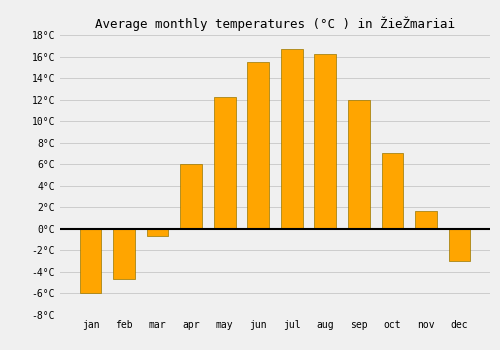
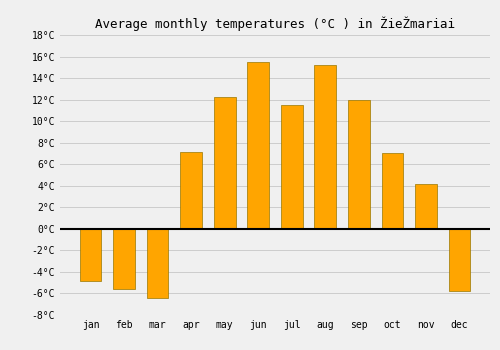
jan: -6.0°C -> -4.8°C
feb: -4.7°C -> -5.6°C
mar: -0.7°C -> -6.4°C
apr: 6.0°C -> 7.1°C
jul: 16.7°C -> 11.5°C
aug: 16.2°C -> 15.2°C
nov: 1.7°C -> 4.2°C
dec: -3.0°C -> -5.8°C
